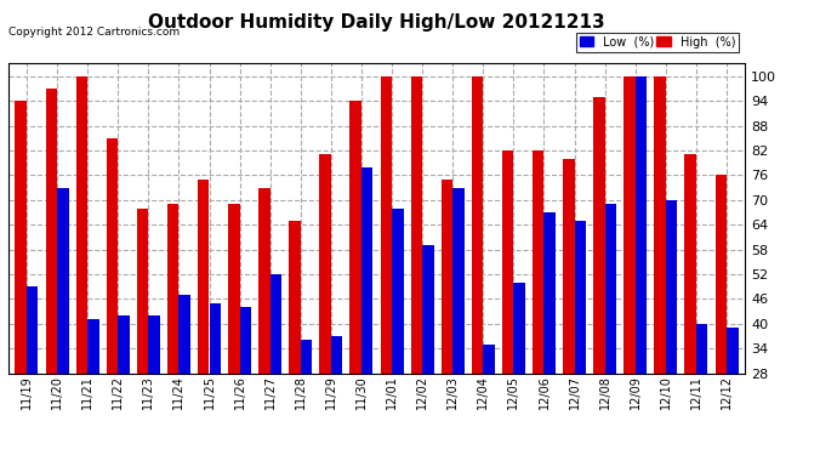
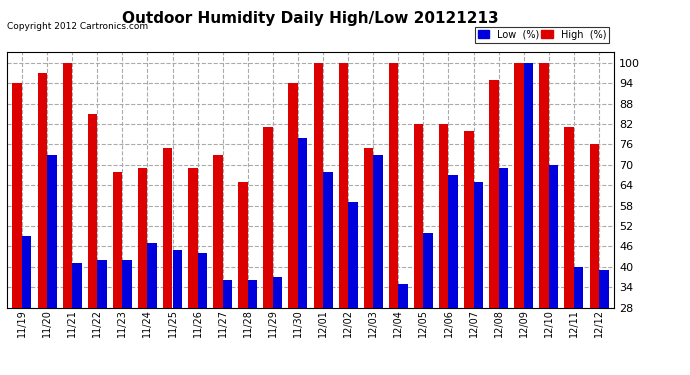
Low (%)/11/27: 52 -> 36
